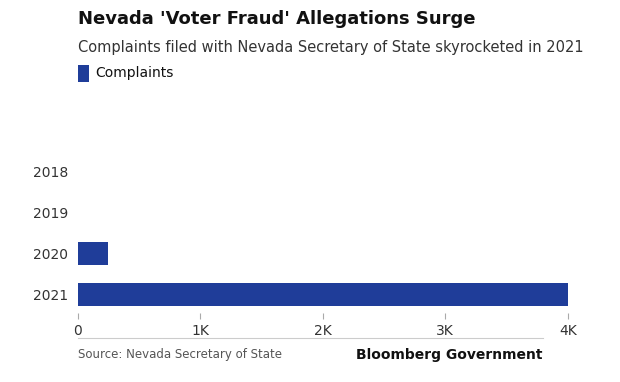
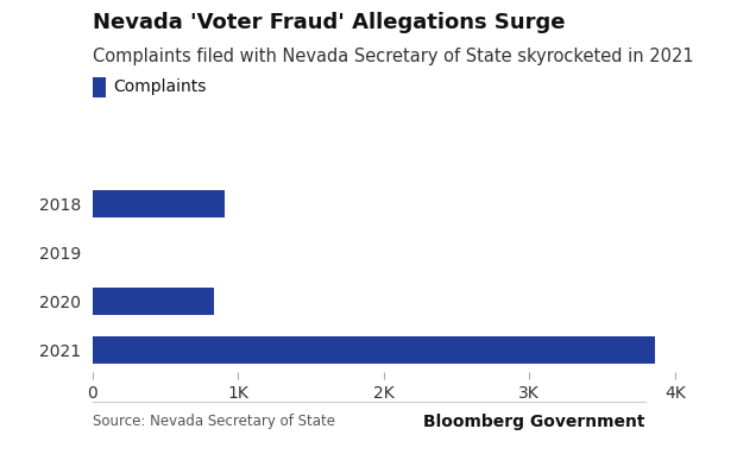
2018: 0.00K -> 0.91K
2020: 0.25K -> 0.84K
2021: 4.00K -> 3.86K
